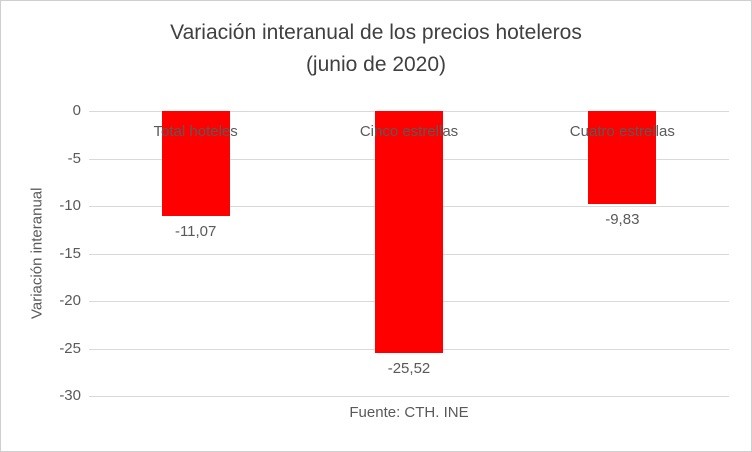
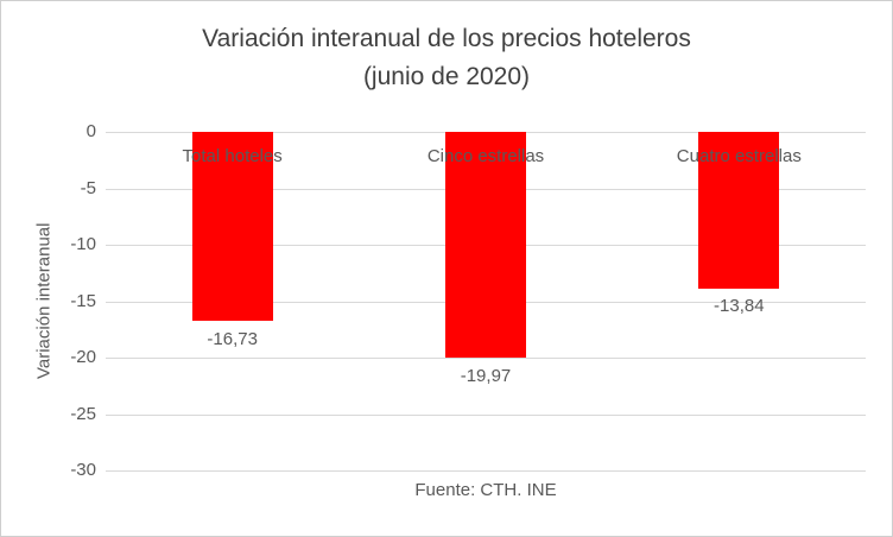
Total hoteles: -11,07 -> -16,73
Cinco estrellas: -25,52 -> -19,97
Cuatro estrellas: -9,83 -> -13,84
